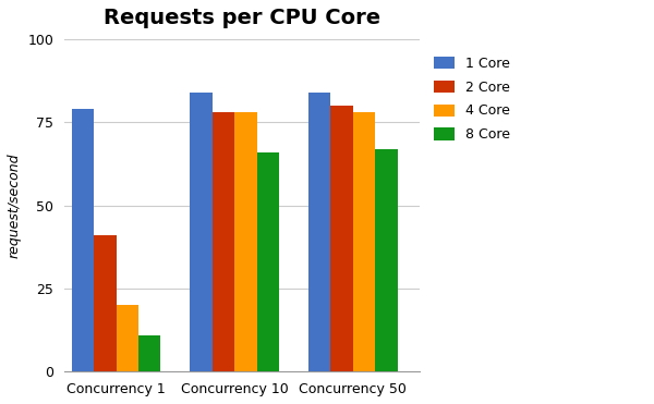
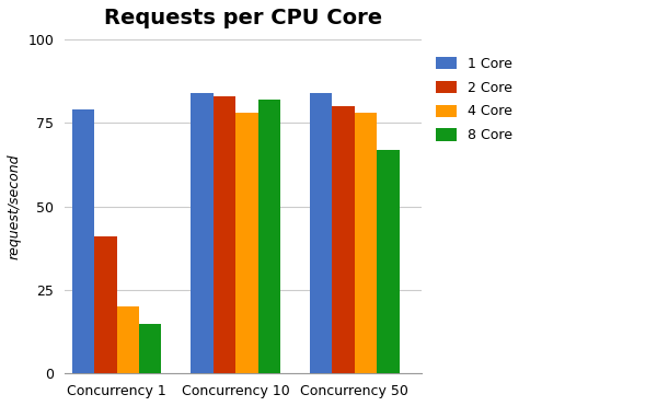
8 Core/Concurrency 1: 11 -> 15
2 Core/Concurrency 10: 78 -> 83
8 Core/Concurrency 10: 66 -> 82
